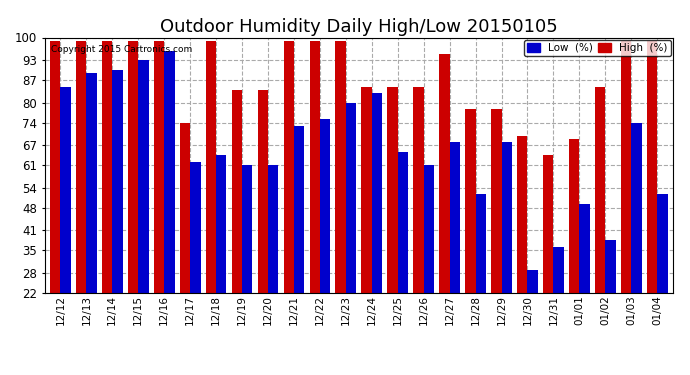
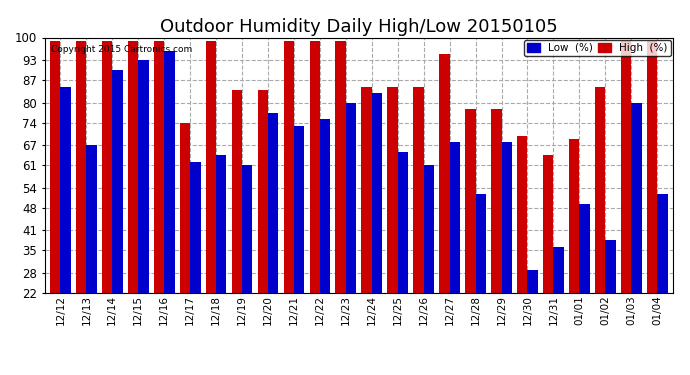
Low (%)/12/13: 89 -> 67
Low (%)/12/20: 61 -> 77
Low (%)/01/03: 74 -> 80
